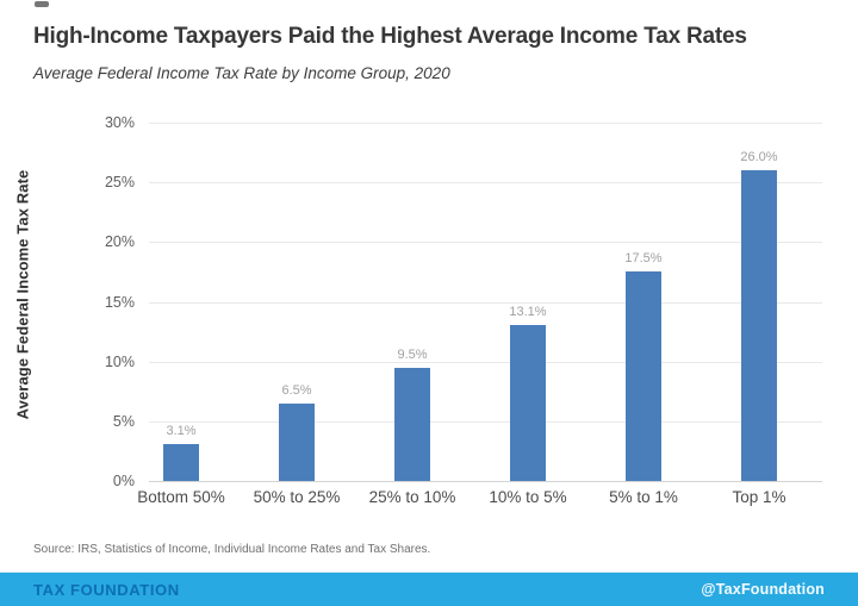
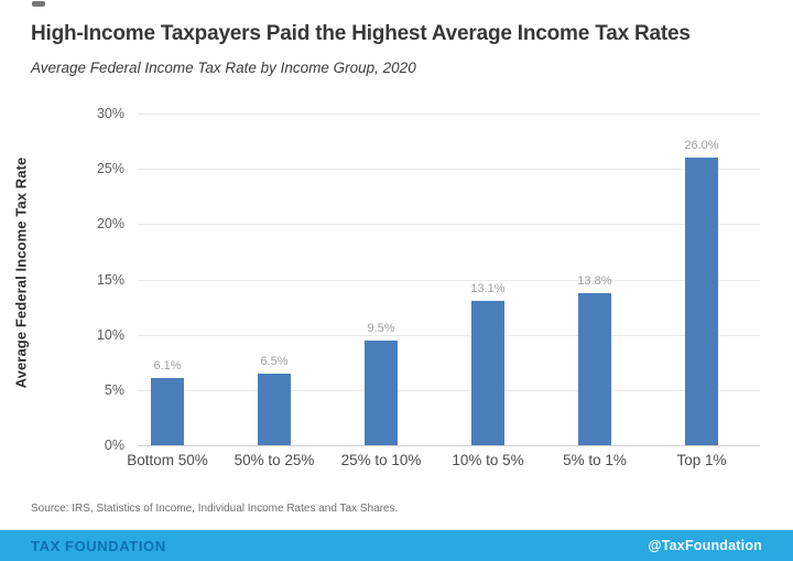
Bottom 50%: 3.1% -> 6.1%
5% to 1%: 17.5% -> 13.8%
